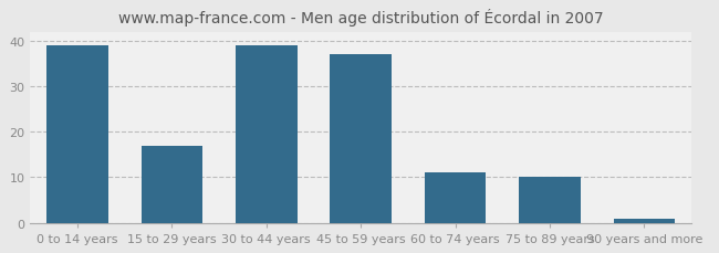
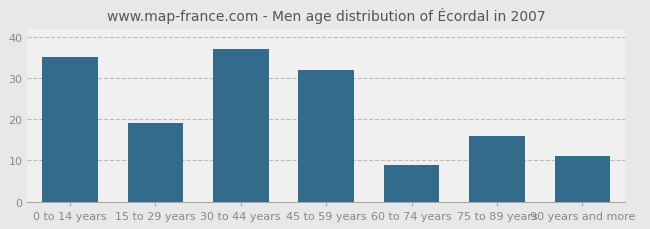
0 to 14 years: 39 -> 35
15 to 29 years: 17 -> 19
30 to 44 years: 39 -> 37
45 to 59 years: 37 -> 32
60 to 74 years: 11 -> 9
75 to 89 years: 10 -> 16
90 years and more: 1 -> 11
